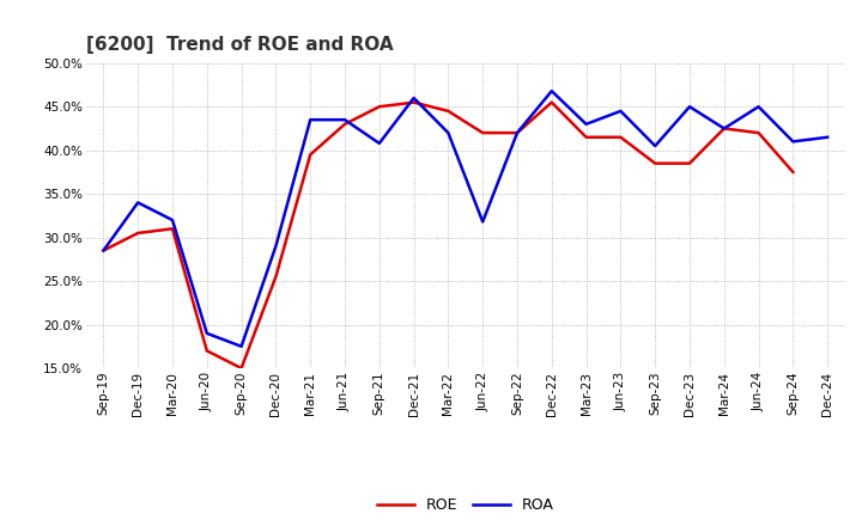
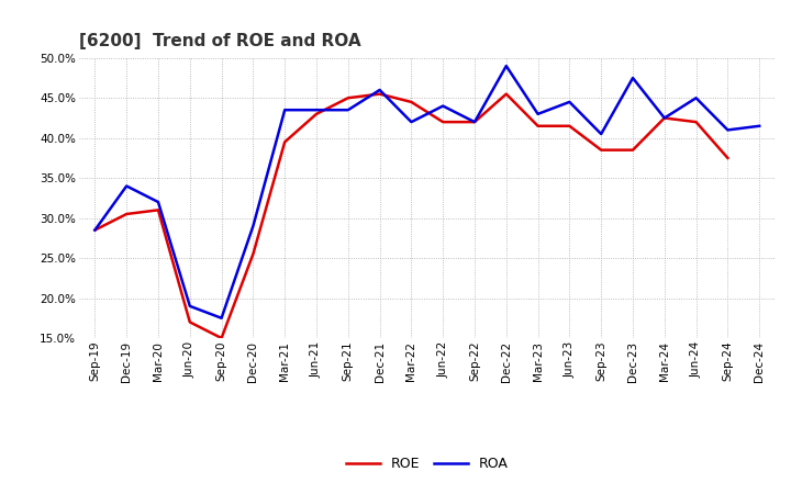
ROA/Sep-21: 40.8% -> 43.5%
ROA/Jun-22: 31.8% -> 44.0%
ROA/Dec-22: 46.8% -> 49.0%
ROA/Dec-23: 45.0% -> 47.5%
